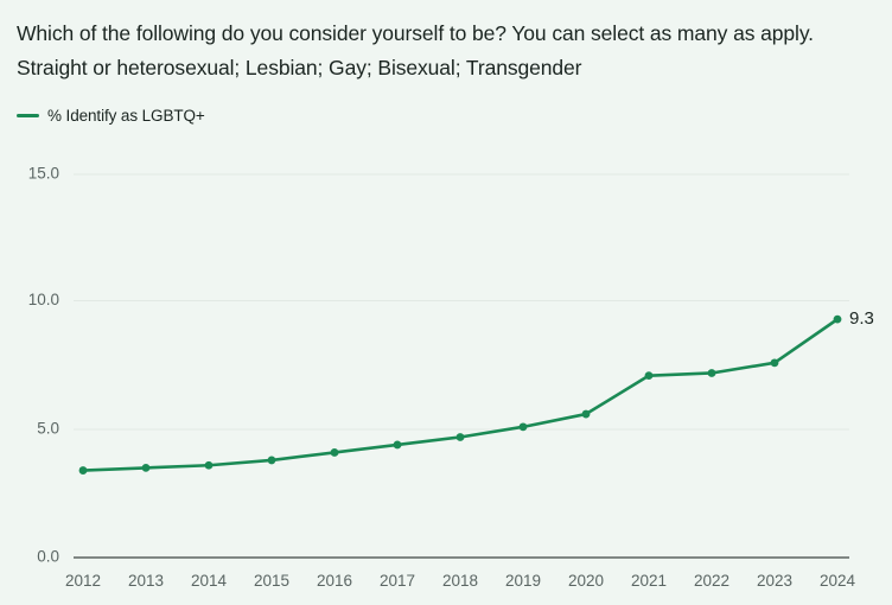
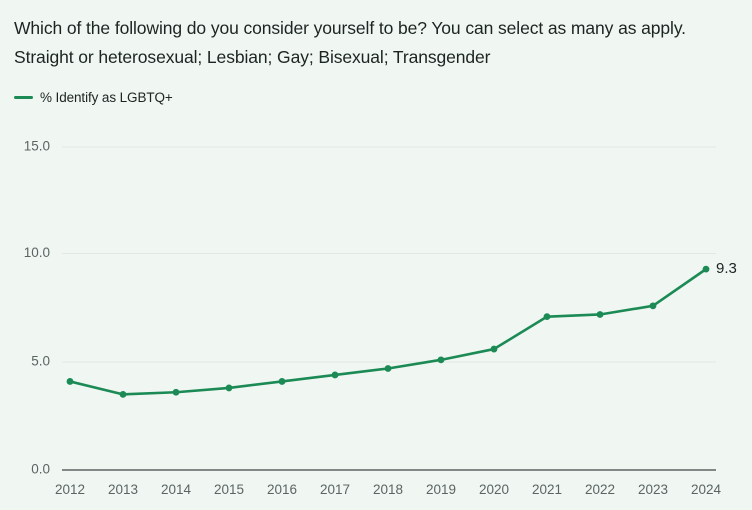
2012: 3.4 -> 4.1
